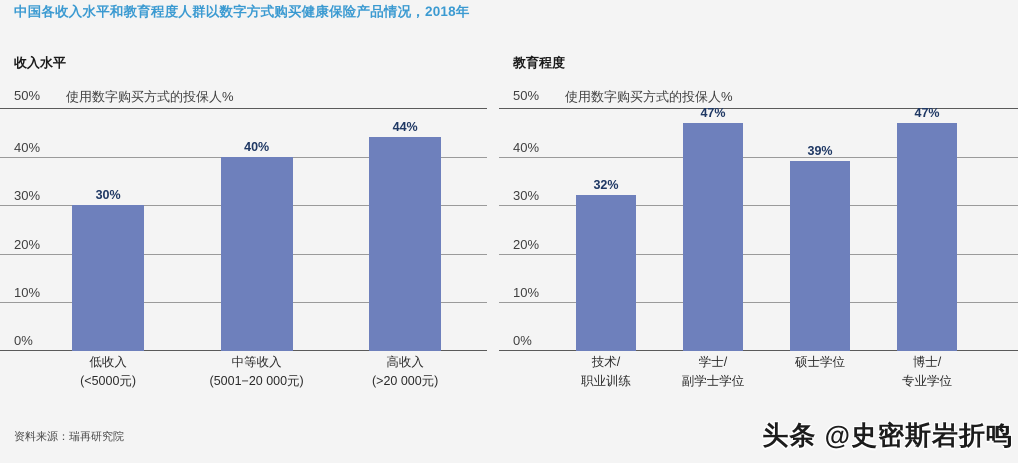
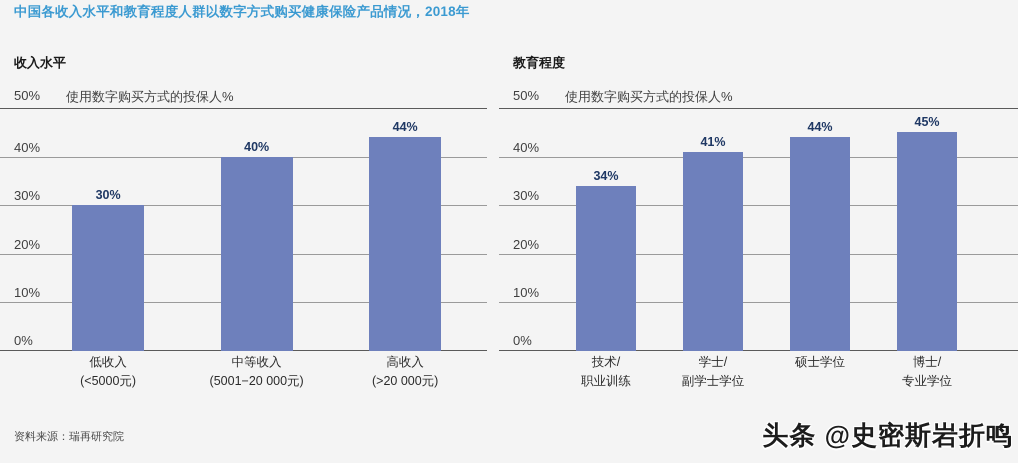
教育程度/技术/ 职业训练: 32% -> 34%
教育程度/学士/ 副学士学位: 47% -> 41%
教育程度/硕士学位: 39% -> 44%
教育程度/博士/ 专业学位: 47% -> 45%
